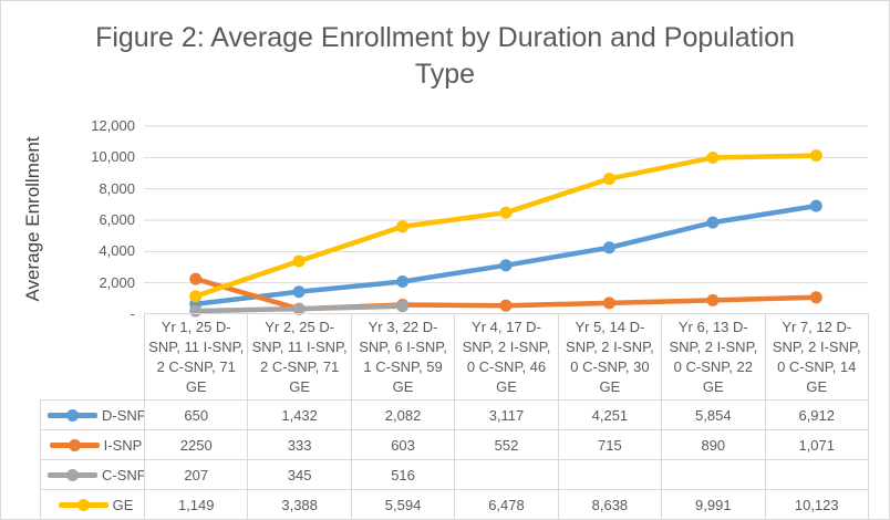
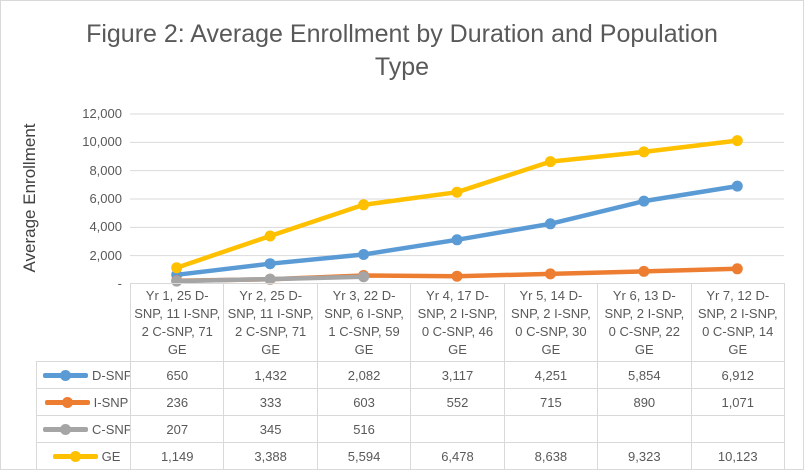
I-SNP/Yr 1, 25 D-SNP, 11 I-SNP, 2 C-SNP, 71 GE: 2250 -> 236
GE/Yr 6, 13 D-SNP, 2 I-SNP, 0 C-SNP, 22 GE: 9,991 -> 9,323
